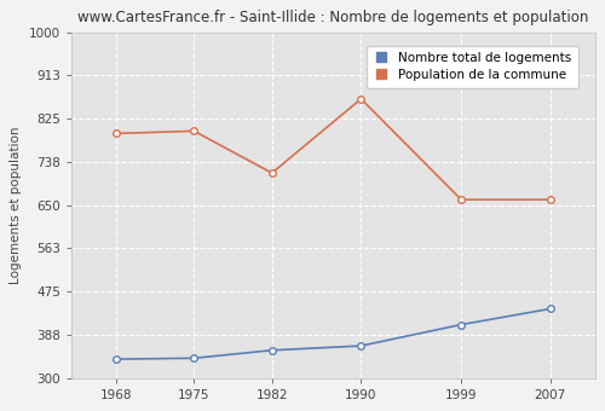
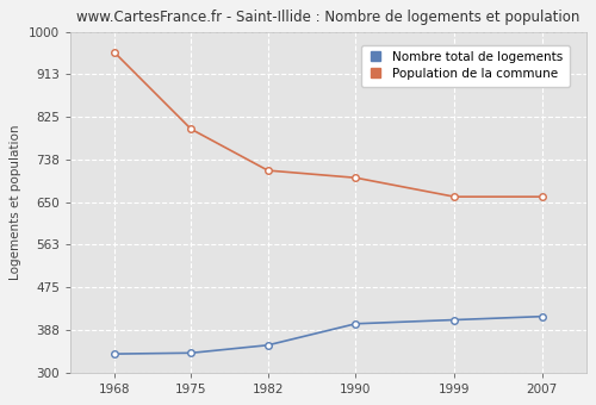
Population de la commune/1968: 795 -> 958
Nombre total de logements/1990: 365 -> 400
Population de la commune/1990: 865 -> 700
Nombre total de logements/2007: 440 -> 415
